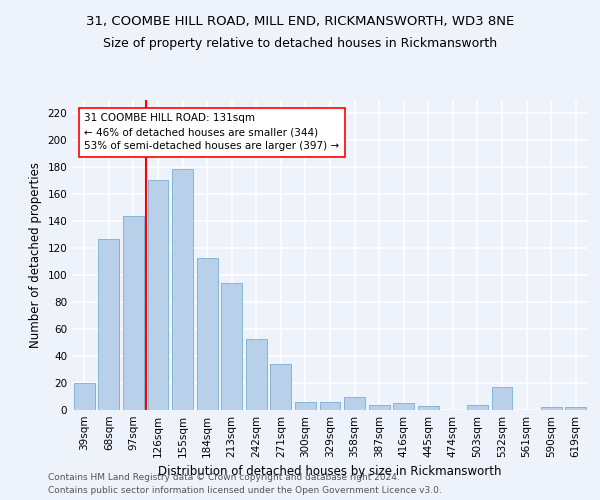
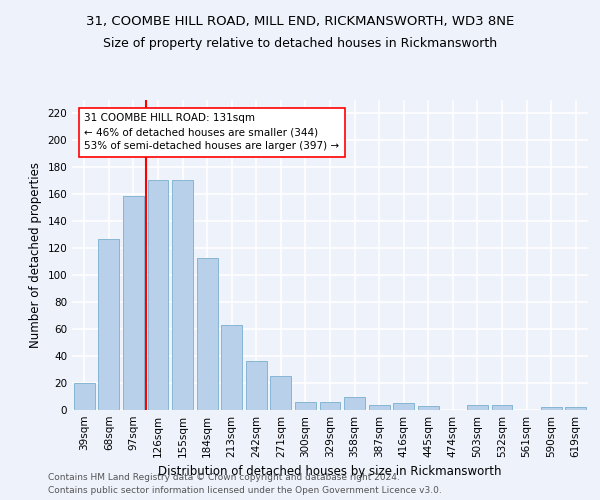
97sqm: 144 -> 159
155sqm: 179 -> 171
213sqm: 94 -> 63
242sqm: 53 -> 36
271sqm: 34 -> 25
532sqm: 17 -> 4
